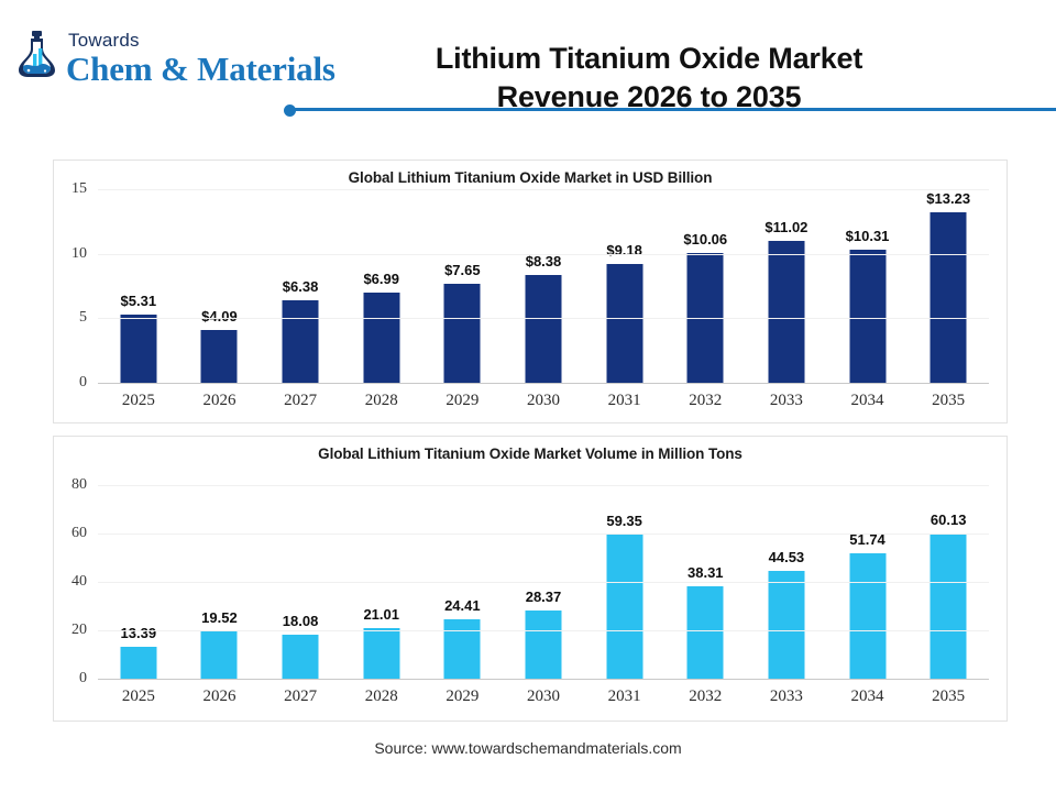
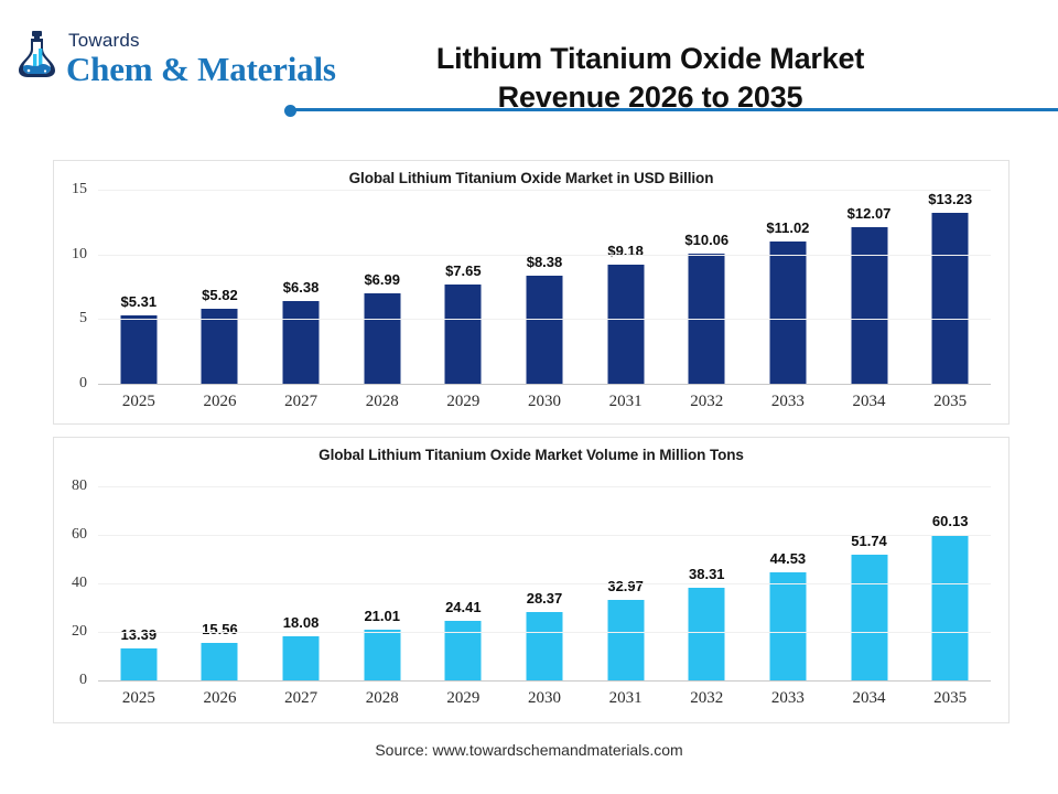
Global Lithium Titanium Oxide Market in USD Billion/2026: $4.09 -> $5.82
Global Lithium Titanium Oxide Market in USD Billion/2034: $10.31 -> $12.07
Global Lithium Titanium Oxide Market Volume in Million Tons/2026: 19.52 -> 15.56
Global Lithium Titanium Oxide Market Volume in Million Tons/2031: 59.35 -> 32.97
